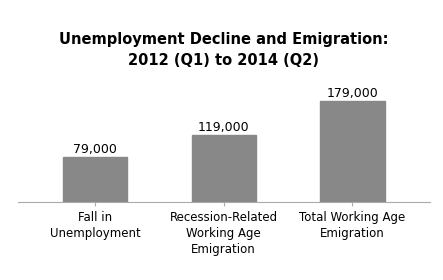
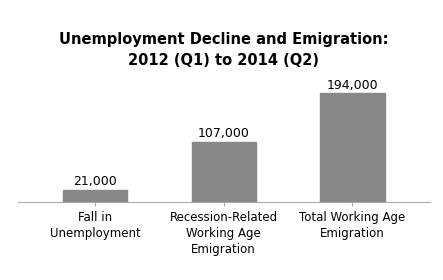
Fall in Unemployment: 79,000 -> 21,000
Recession-Related Working Age Emigration: 119,000 -> 107,000
Total Working Age Emigration: 179,000 -> 194,000
